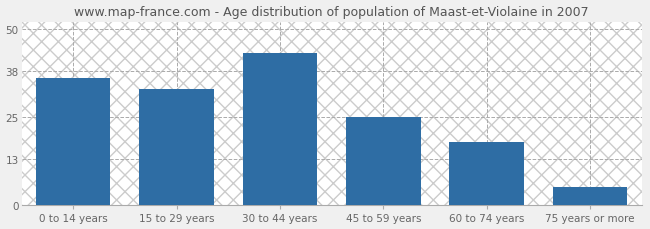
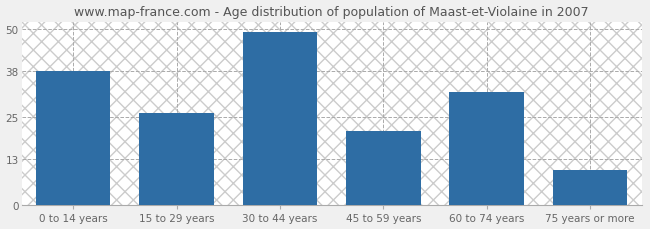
0 to 14 years: 36 -> 38
15 to 29 years: 33 -> 26
30 to 44 years: 43 -> 49
45 to 59 years: 25 -> 21
60 to 74 years: 18 -> 32
75 years or more: 5 -> 10
